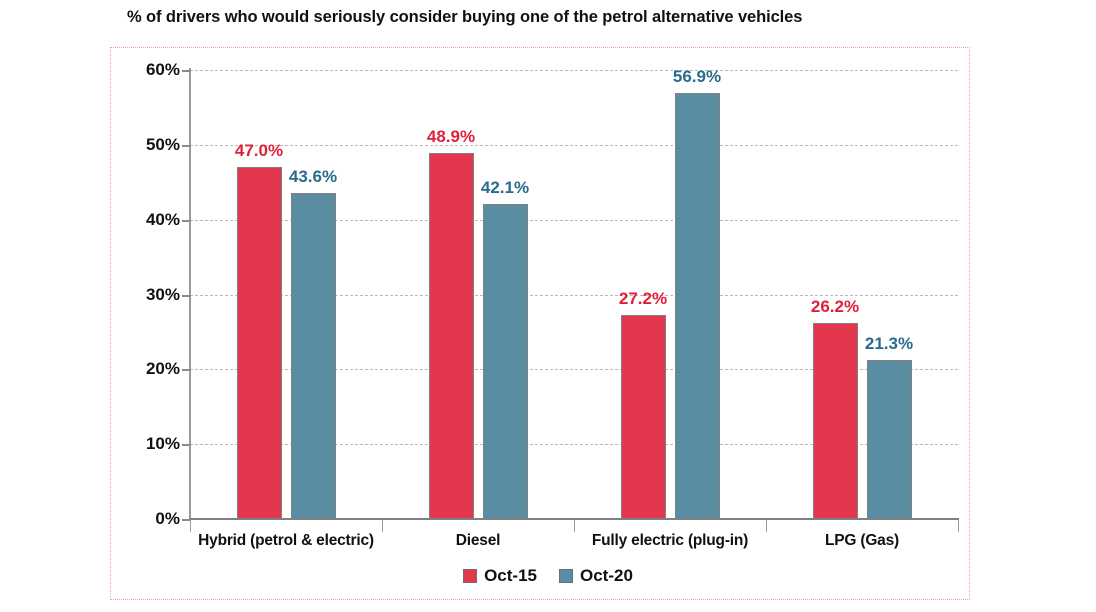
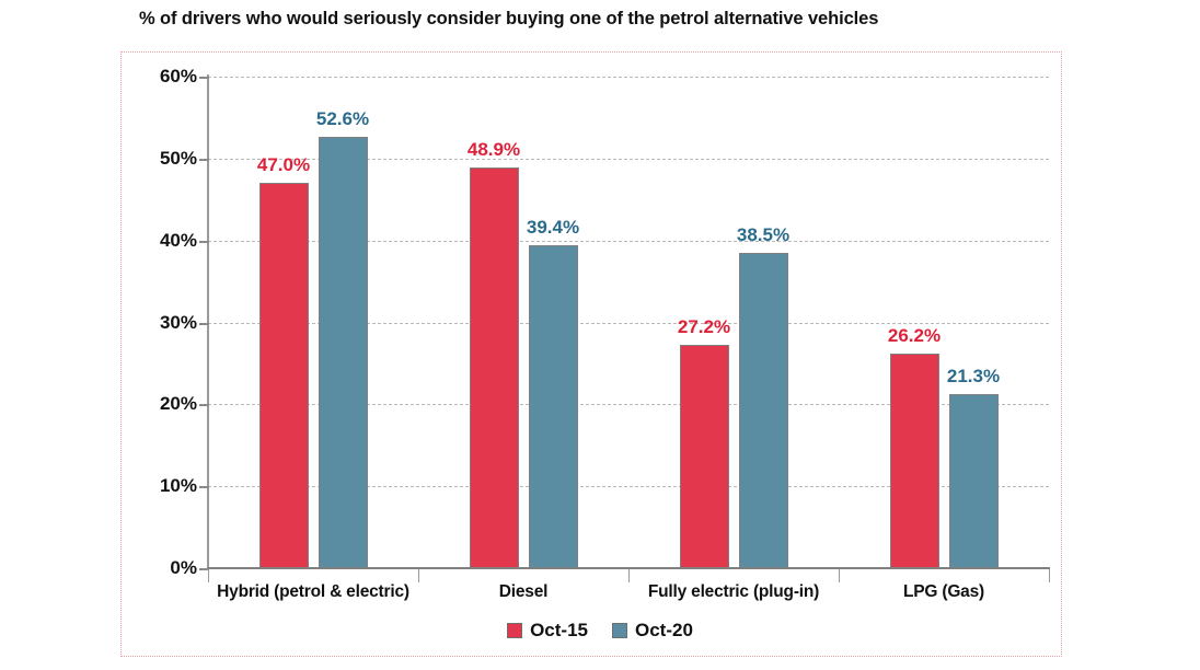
Oct-20/Hybrid (petrol & electric): 43.6% -> 52.6%
Oct-20/Diesel: 42.1% -> 39.4%
Oct-20/Fully electric (plug-in): 56.9% -> 38.5%
